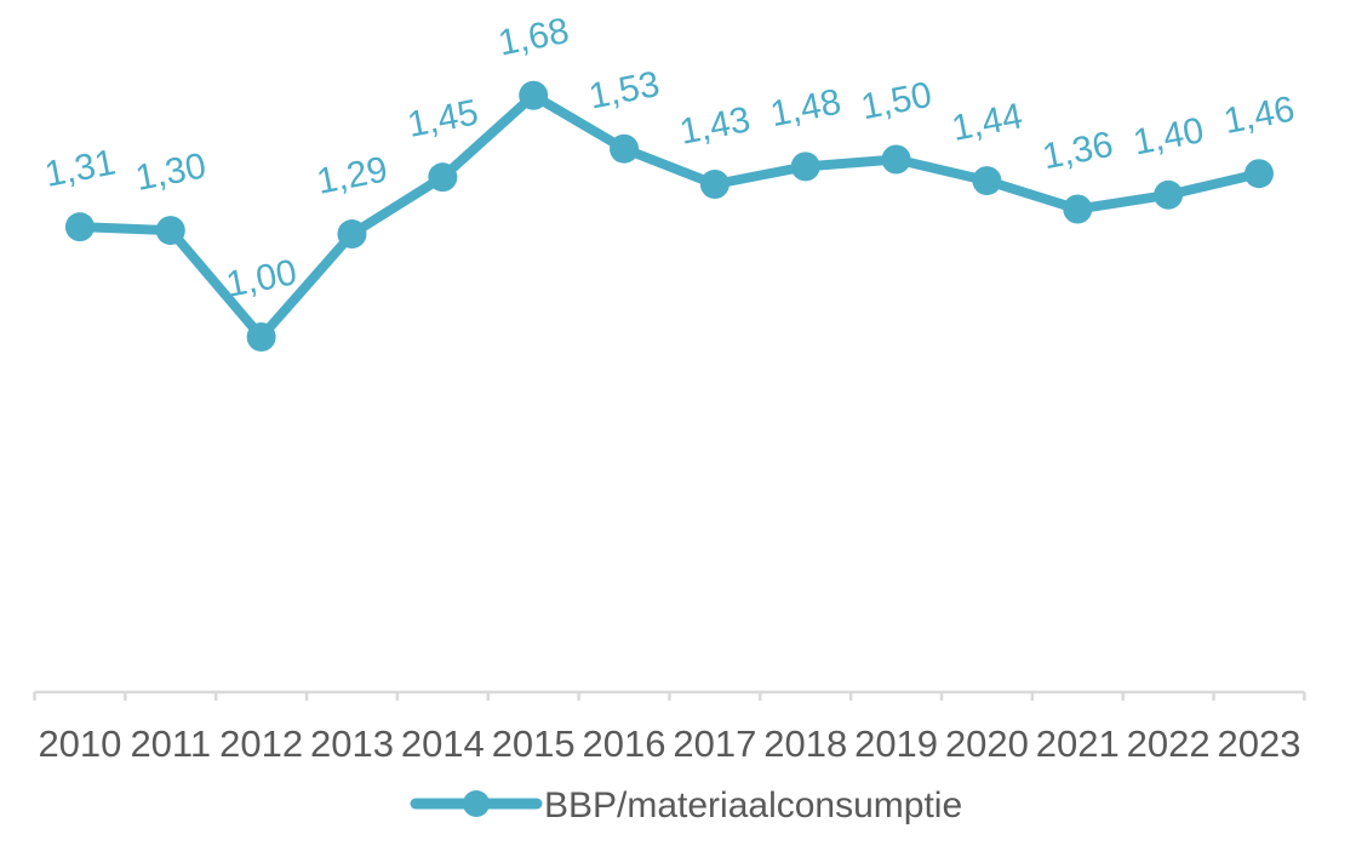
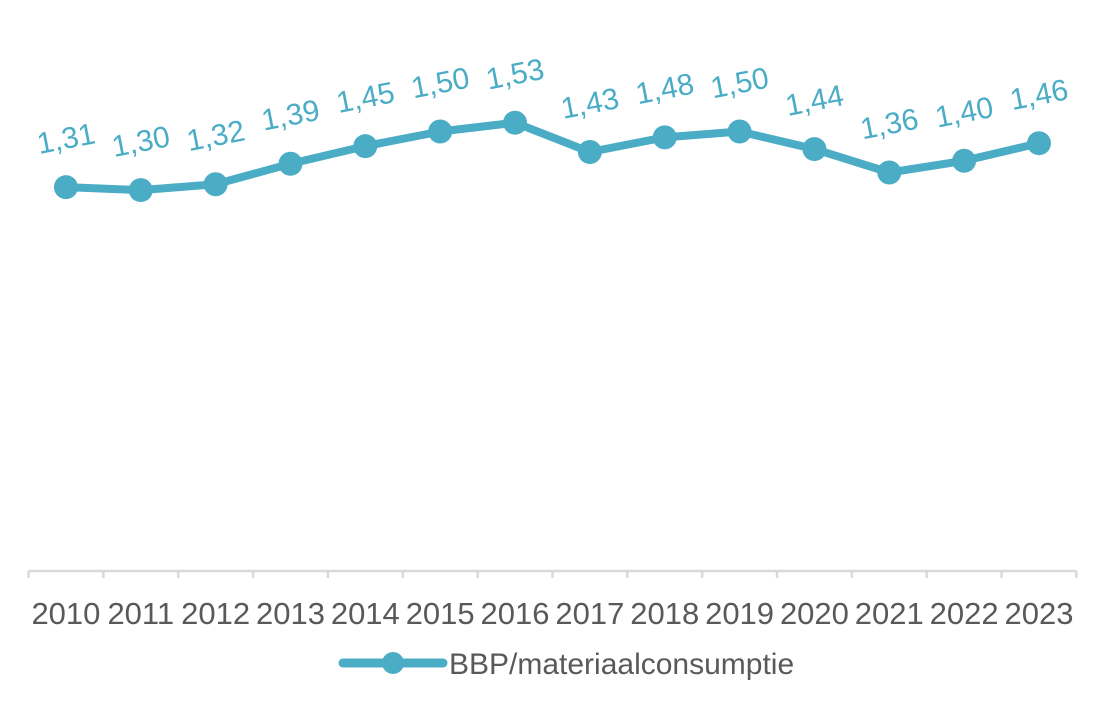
2012: 1,00 -> 1,32
2013: 1,29 -> 1,39
2015: 1,68 -> 1,50
